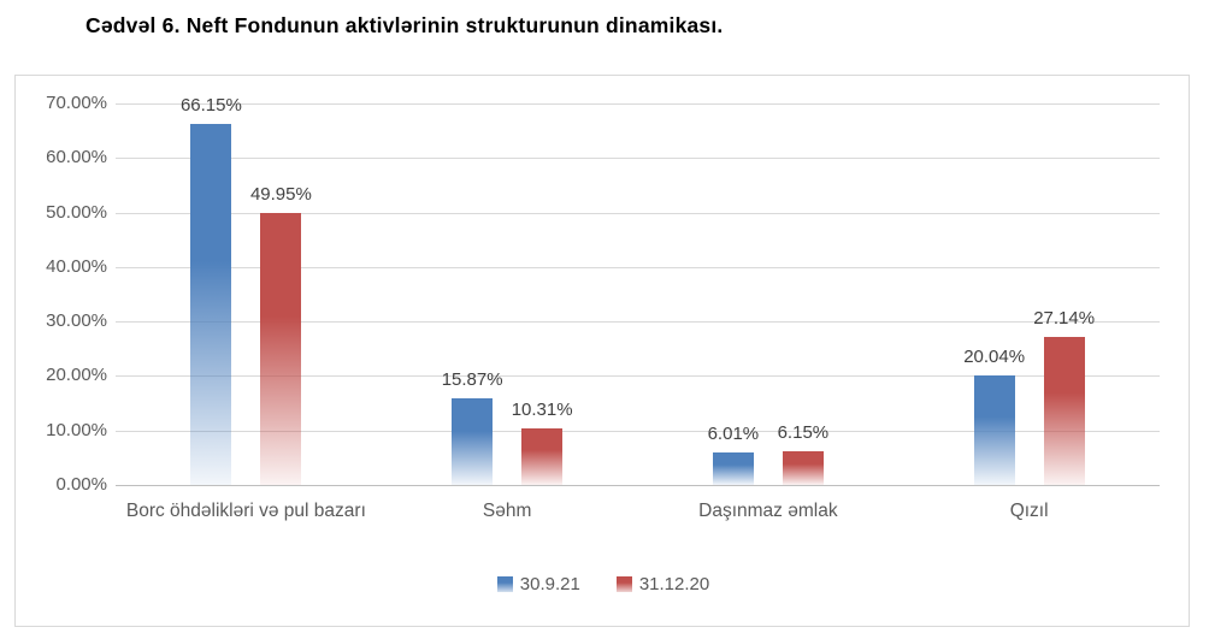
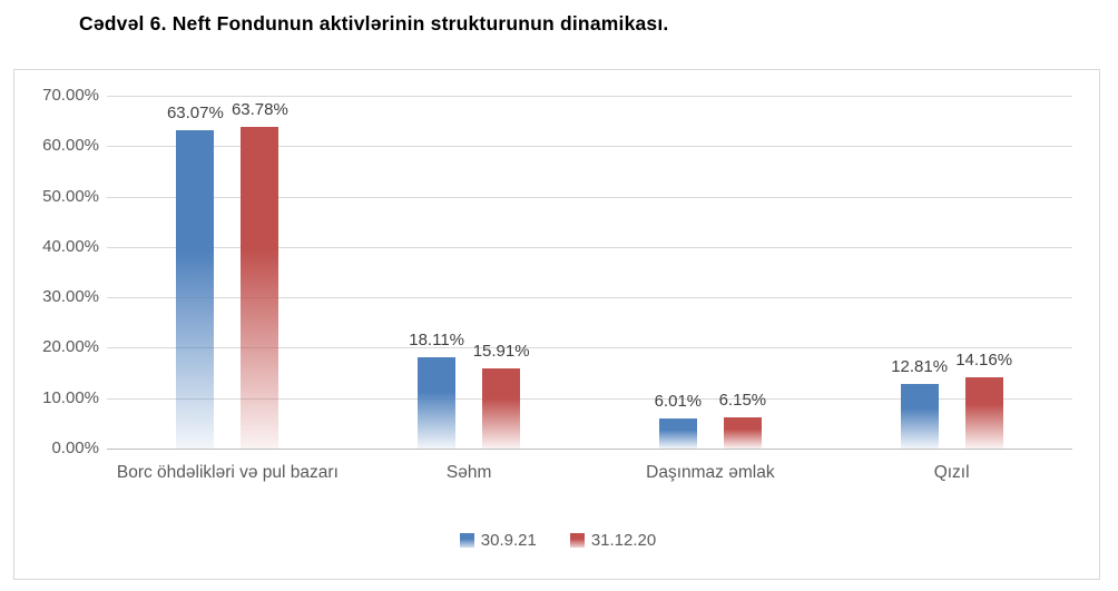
30.9.21/Borc öhdəlikləri və pul bazarı: 66.15% -> 63.07%
31.12.20/Borc öhdəlikləri və pul bazarı: 49.95% -> 63.78%
30.9.21/Səhm: 15.87% -> 18.11%
31.12.20/Səhm: 10.31% -> 15.91%
30.9.21/Qızıl: 20.04% -> 12.81%
31.12.20/Qızıl: 27.14% -> 14.16%
